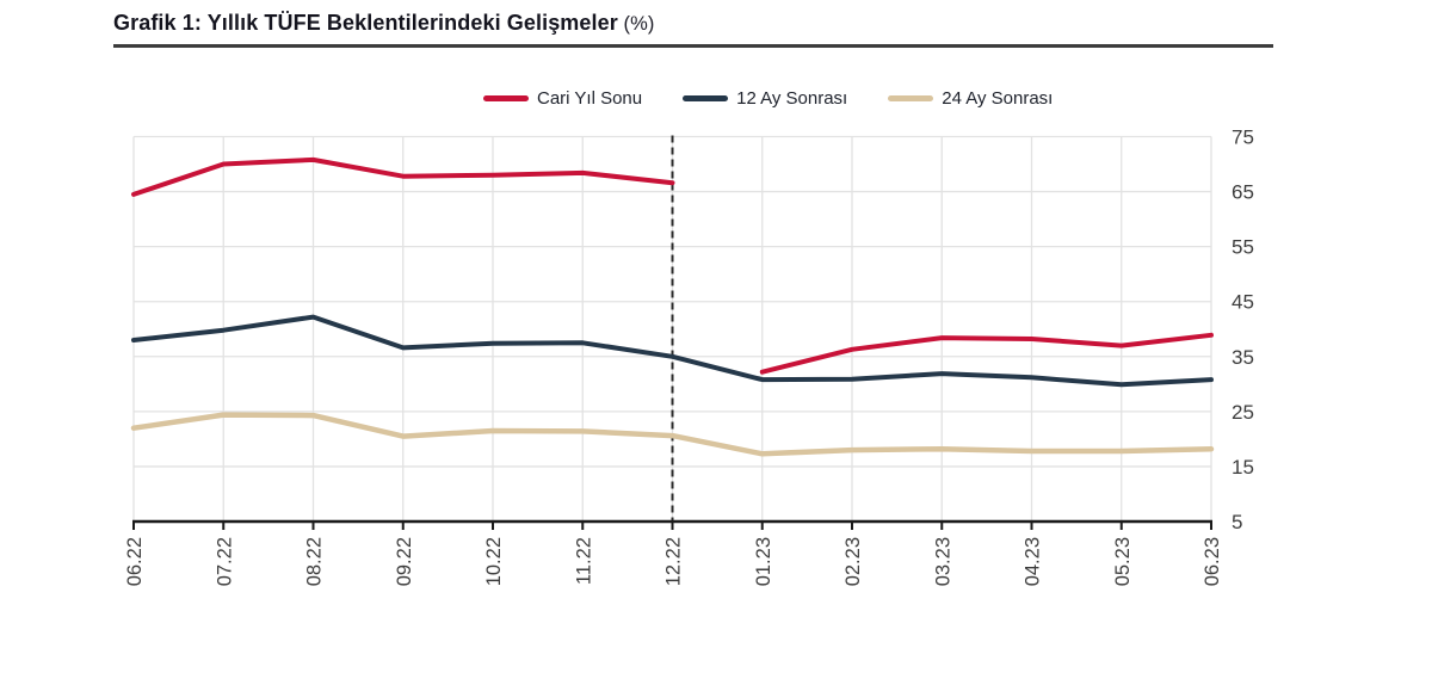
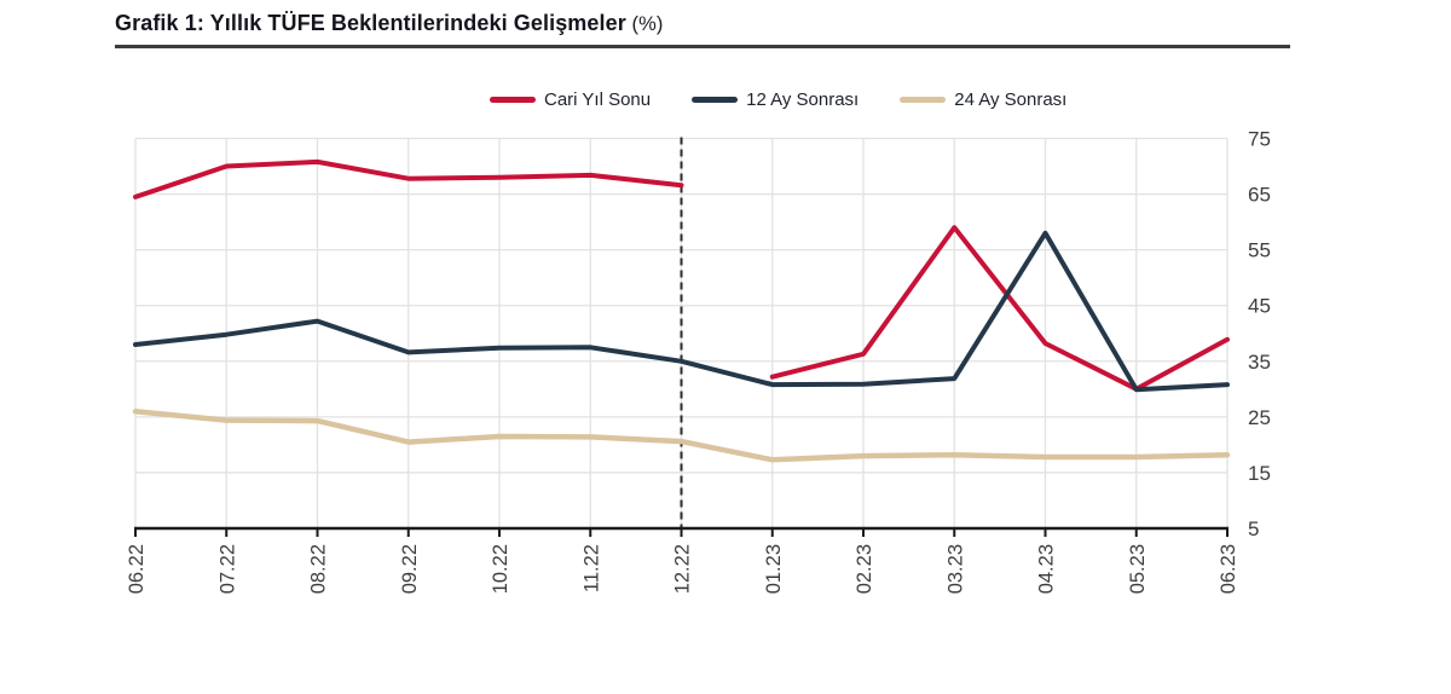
24 Ay Sonrası/06.22: 22 -> 26
Cari Yıl Sonu/03.23: 38 -> 59
12 Ay Sonrası/04.23: 31 -> 58
Cari Yıl Sonu/05.23: 37 -> 30
